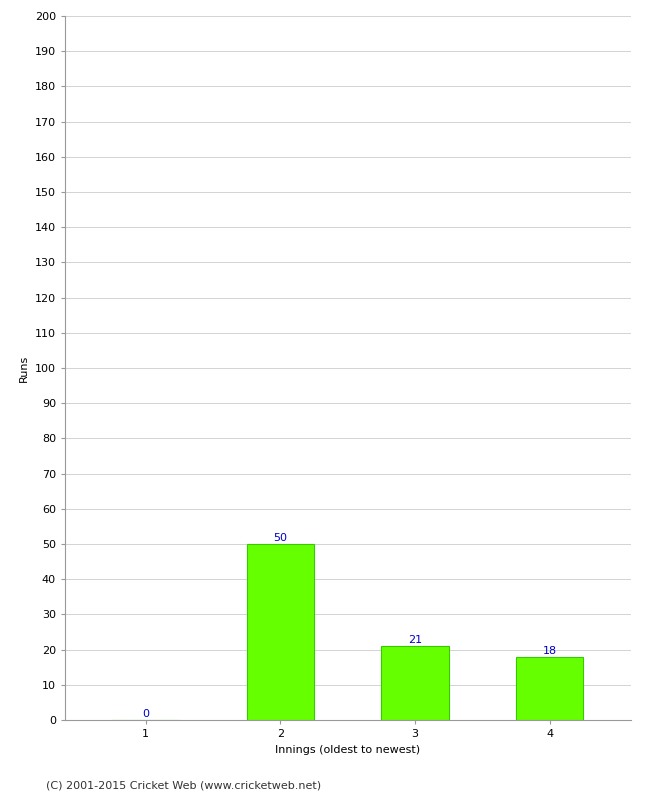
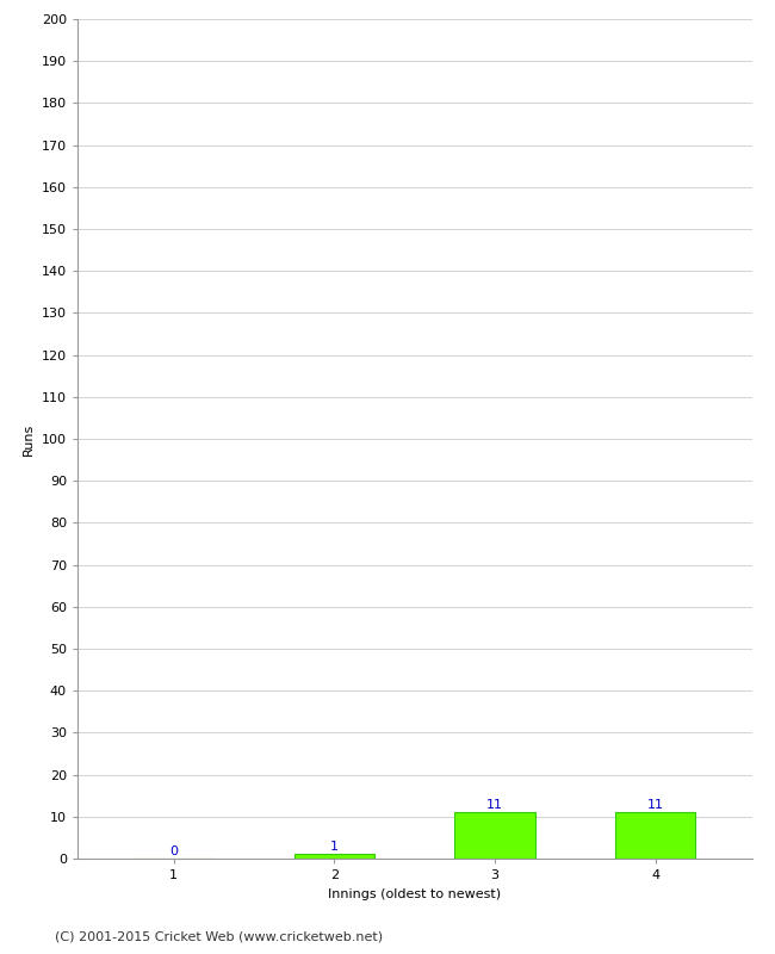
2: 50 -> 1
3: 21 -> 11
4: 18 -> 11
